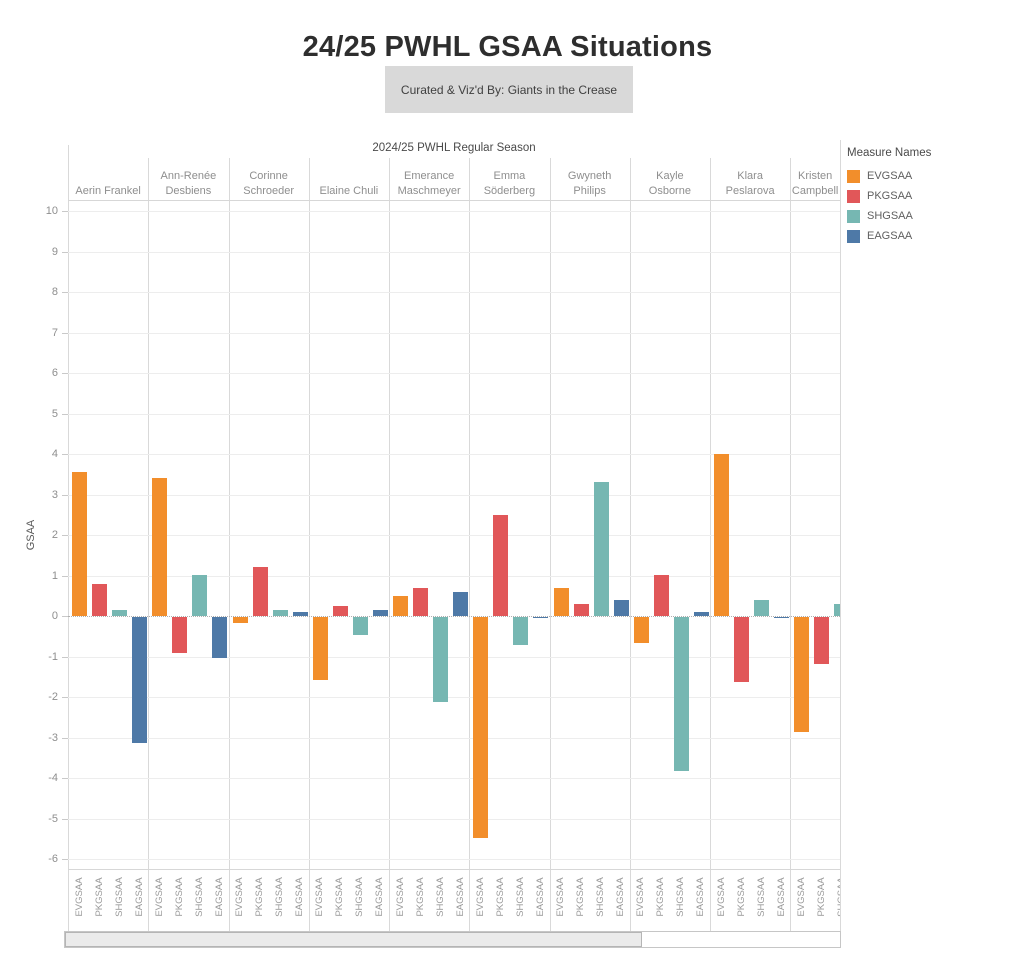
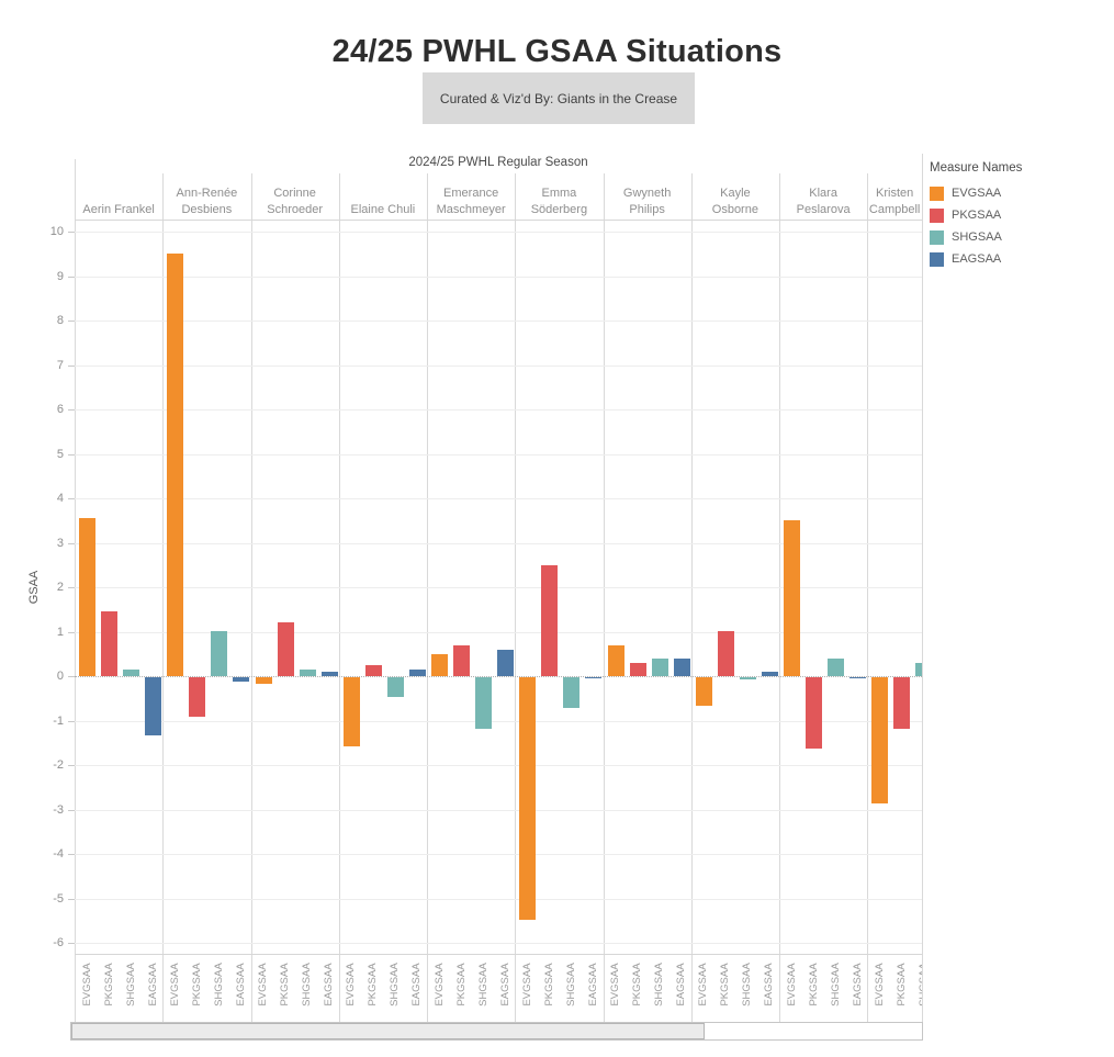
PKGSAA/Aerin Frankel: 0.8 -> 1.4
EAGSAA/Aerin Frankel: -3.1 -> -1.3
EVGSAA/Ann-Renée Desbiens: 3.4 -> 9.5
EAGSAA/Ann-Renée Desbiens: -1.0 -> -0.1
SHGSAA/Emerance Maschmeyer: -2.1 -> -1.1
SHGSAA/Gwyneth Philips: 3.3 -> 0.4
SHGSAA/Kayle Osborne: -3.8 -> -0.1
EVGSAA/Klara Peslarova: 4.0 -> 3.5
